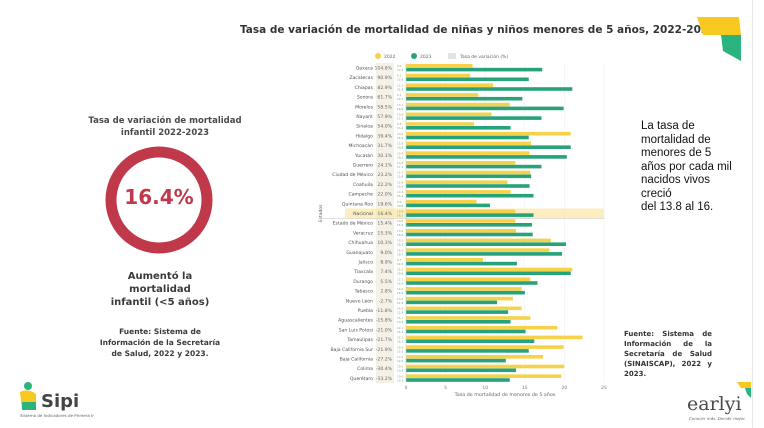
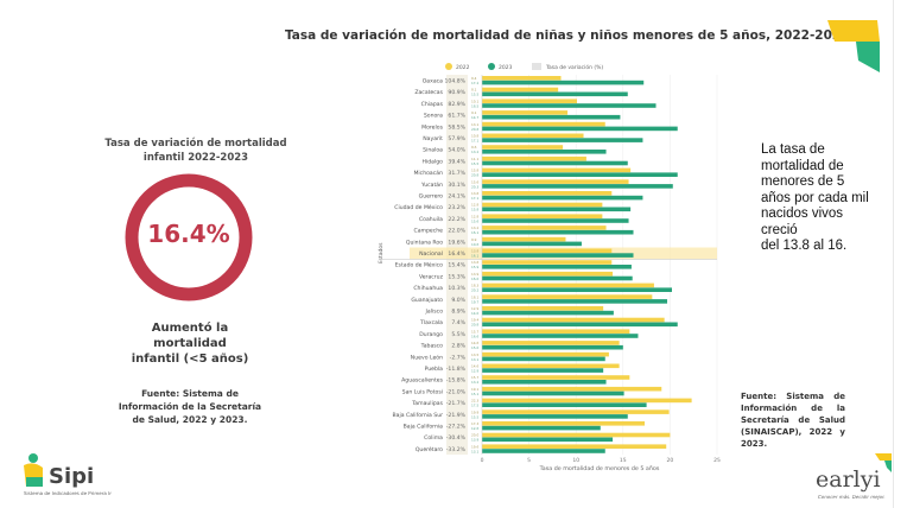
2022/Chiapas: 11.0 -> 10.1
2023/Chiapas: 21.0 -> 18.5
2023/Morelos: 19.9 -> 20.8
2022/Hidalgo: 20.8 -> 11.1
2022/Ciudad de México: 15.7 -> 12.8
2022/Jalisco: 9.7 -> 12.9
2022/Tlaxcala: 21.0 -> 19.4
2023/Nuevo León: 11.5 -> 13.1
2023/Tamaulipas: 16.2 -> 17.5
